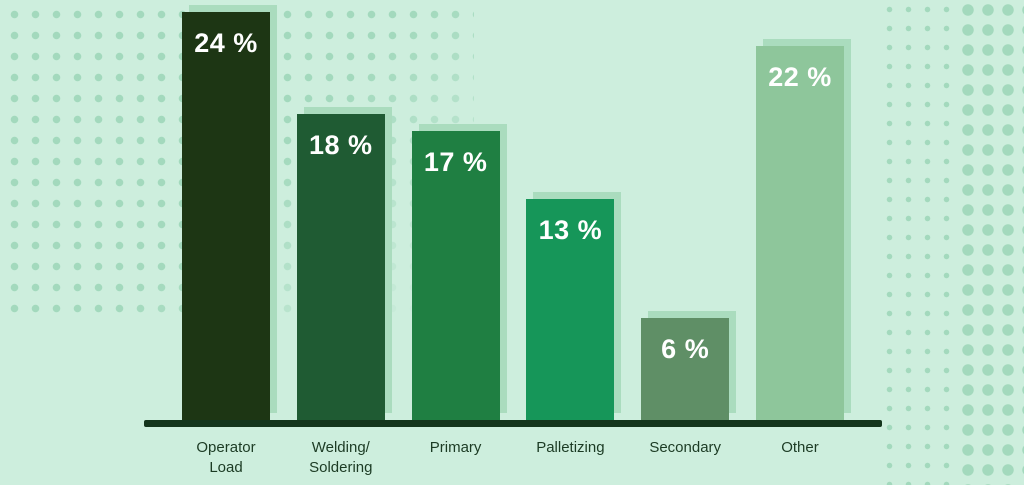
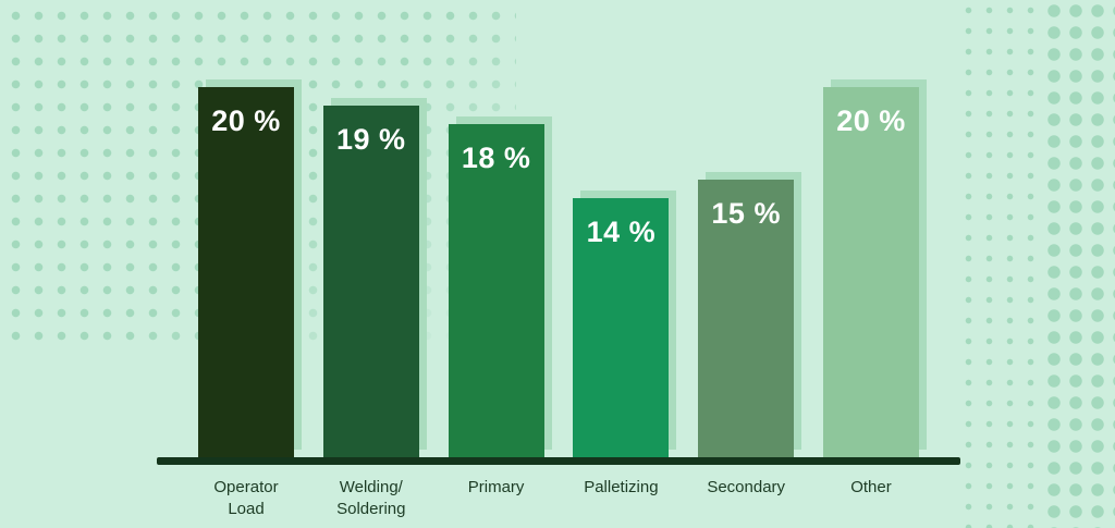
Operator Load: 24 -> 20
Welding/ Soldering: 18 -> 19
Primary: 17 -> 18
Palletizing: 13 -> 14
Secondary: 6 -> 15
Other: 22 -> 20
